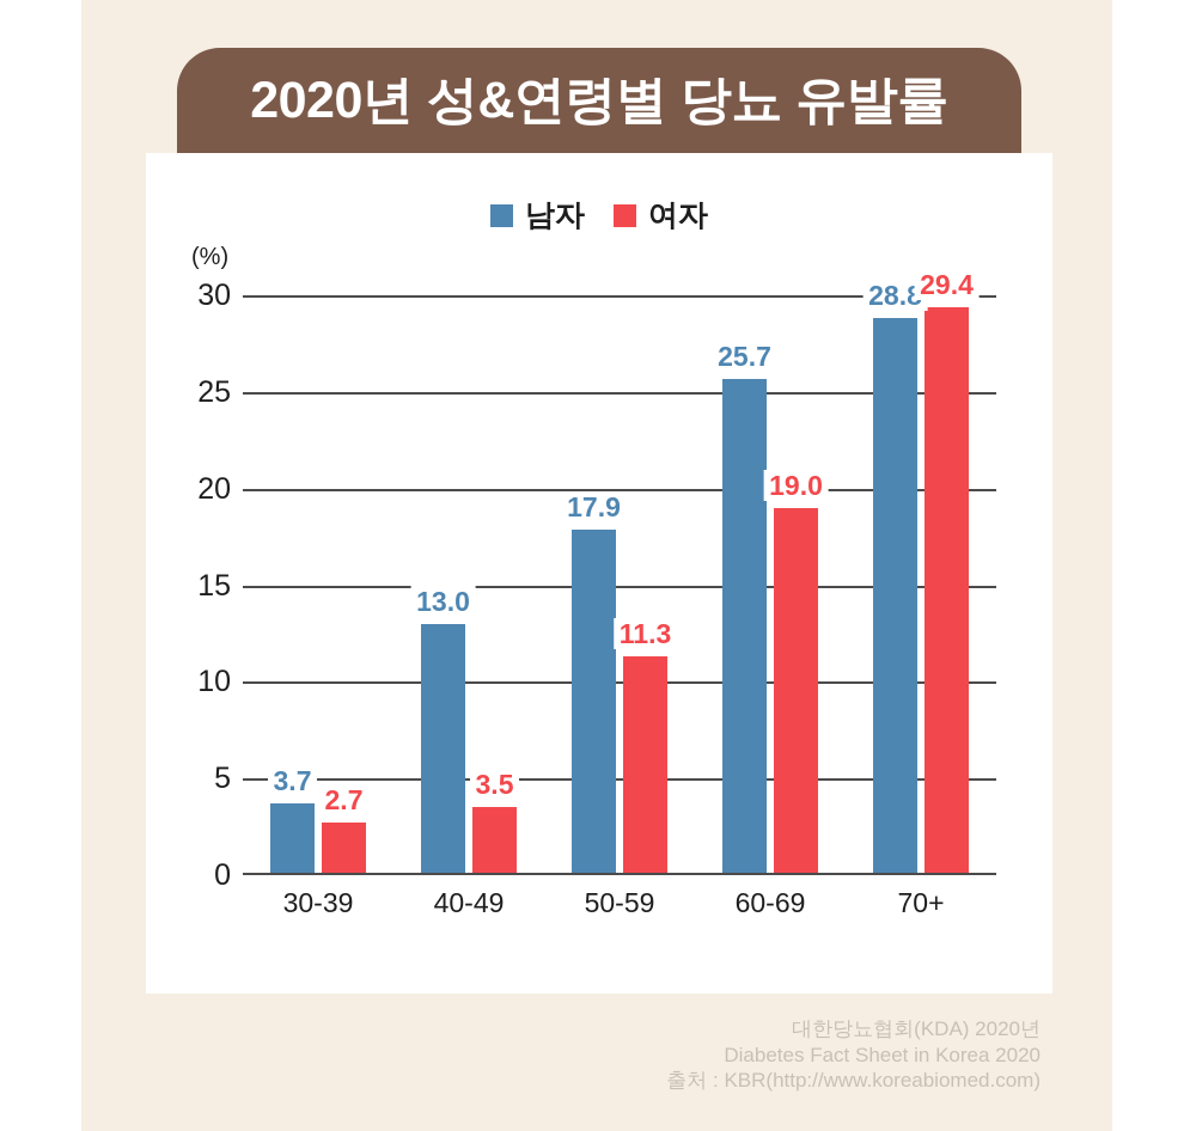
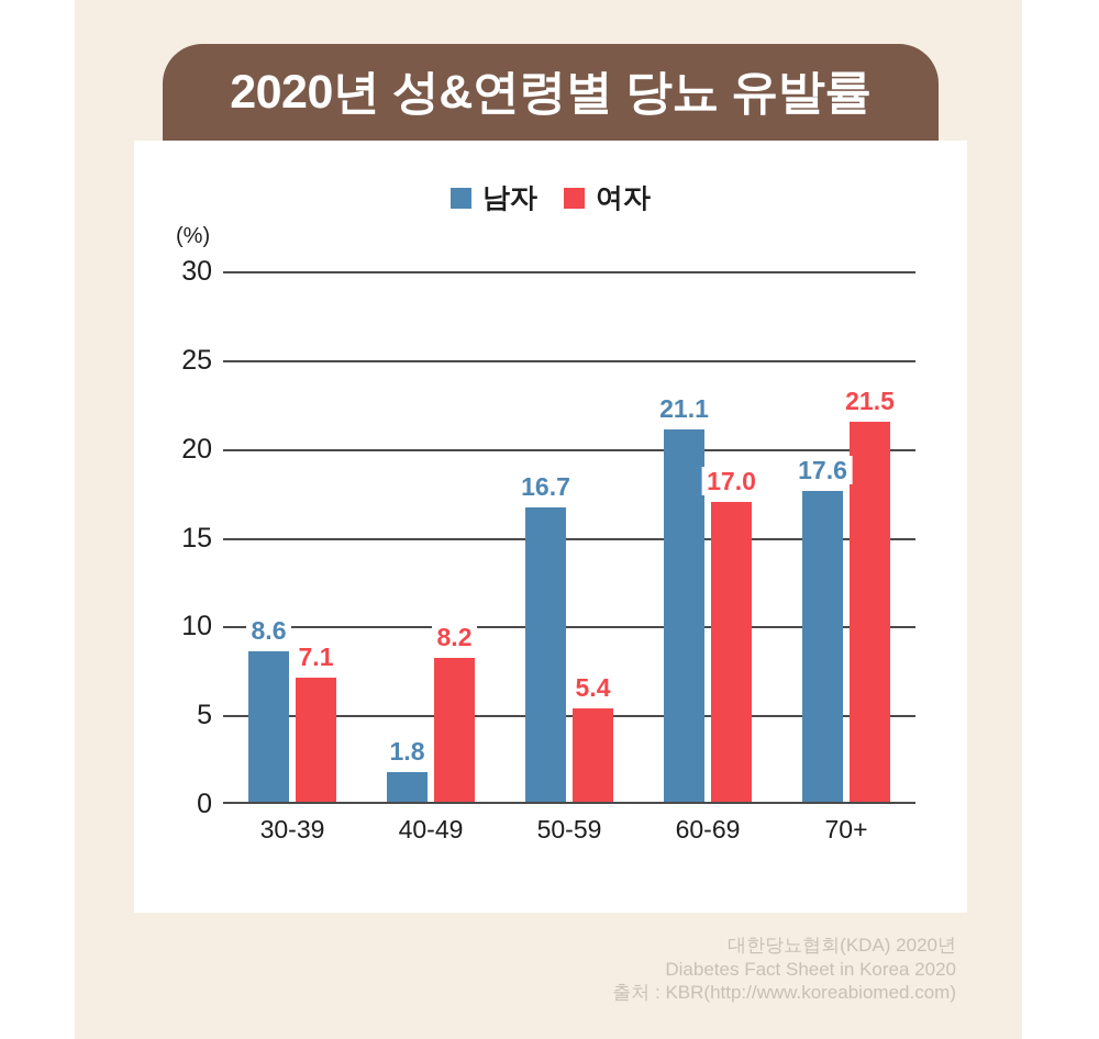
남자/30-39: 3.7 -> 8.6
여자/30-39: 2.7 -> 7.1
남자/40-49: 13.0 -> 1.8
여자/40-49: 3.5 -> 8.2
남자/50-59: 17.9 -> 16.7
여자/50-59: 11.3 -> 5.4
남자/60-69: 25.7 -> 21.1
여자/60-69: 19.0 -> 17.0
남자/70+: 28.8 -> 17.6
여자/70+: 29.4 -> 21.5
